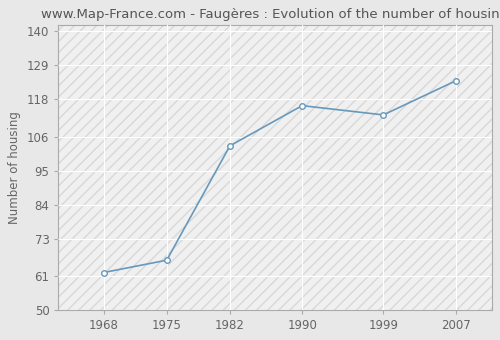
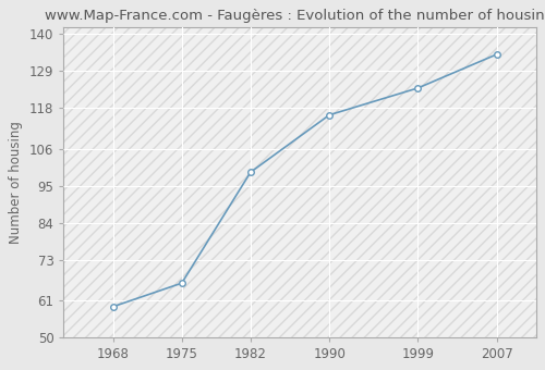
1968: 62 -> 59
1982: 103 -> 99
1999: 113 -> 124
2007: 124 -> 134
